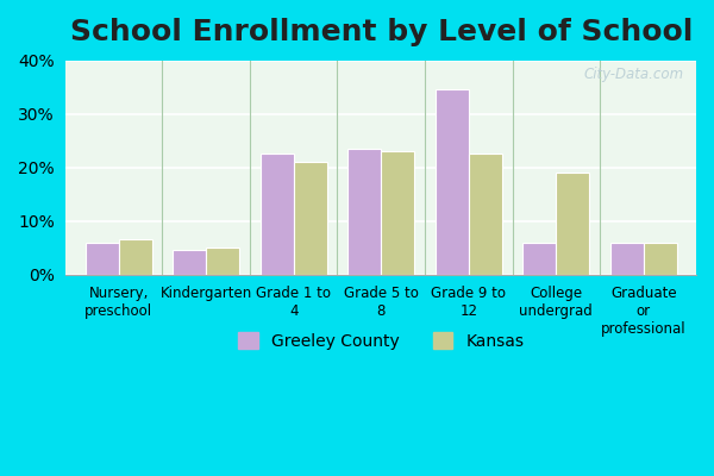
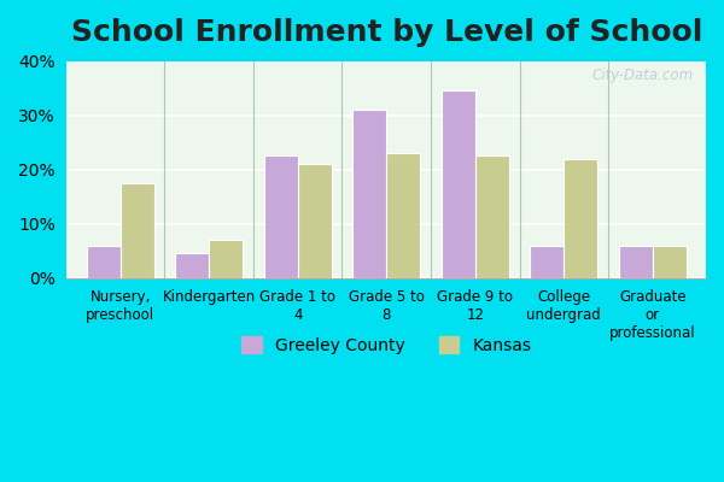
Kansas/Nursery, preschool: 6.5% -> 17.5%
Kansas/Kindergarten: 5.0% -> 7.0%
Greeley County/Grade 5 to 8: 23.5% -> 31.0%
Kansas/College undergrad: 19.0% -> 22.0%
